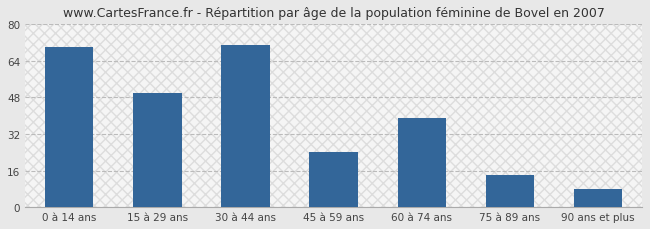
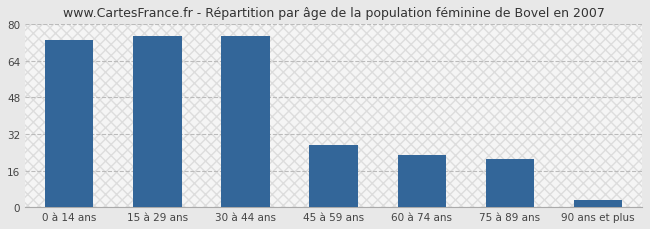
0 à 14 ans: 70 -> 73
15 à 29 ans: 50 -> 75
30 à 44 ans: 71 -> 75
45 à 59 ans: 24 -> 27
60 à 74 ans: 39 -> 23
75 à 89 ans: 14 -> 21
90 ans et plus: 8 -> 3
